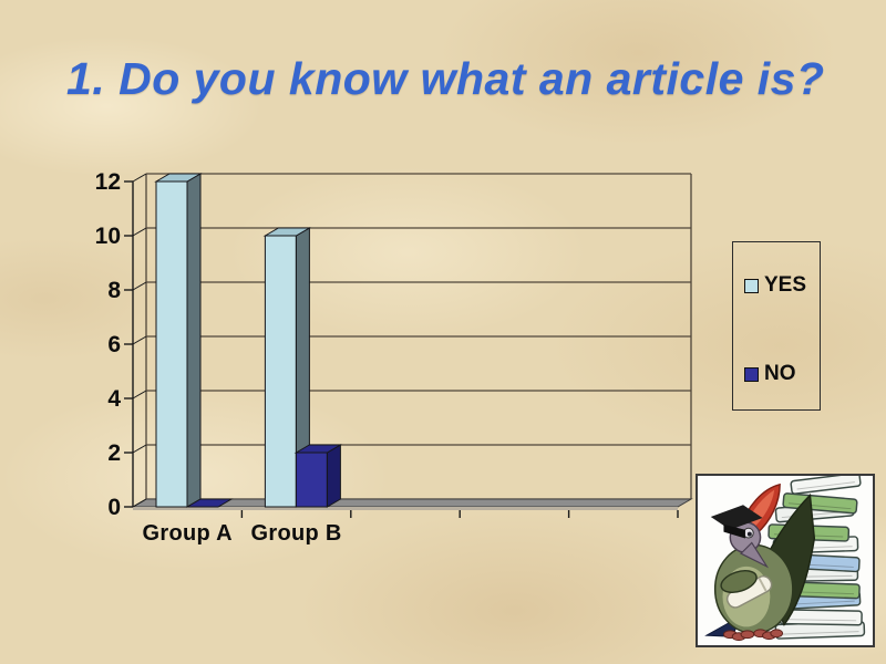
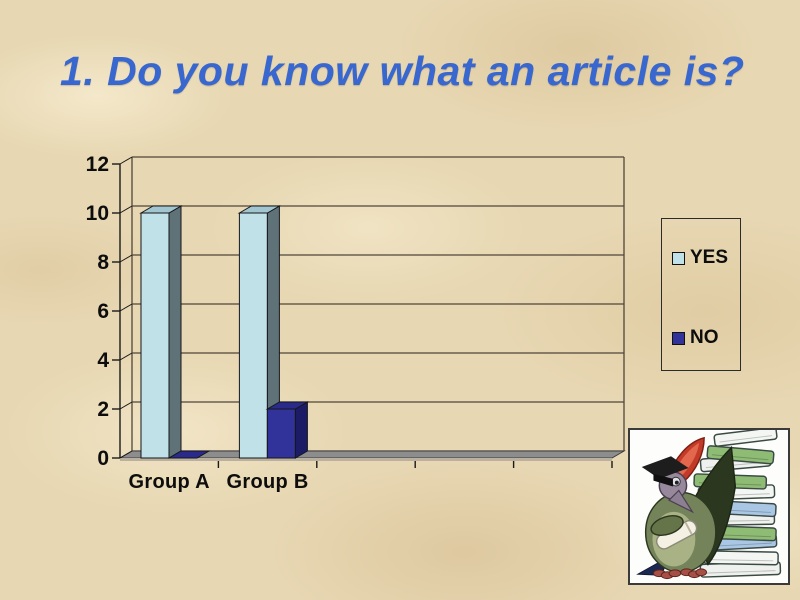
YES/Group A: 12 -> 10
